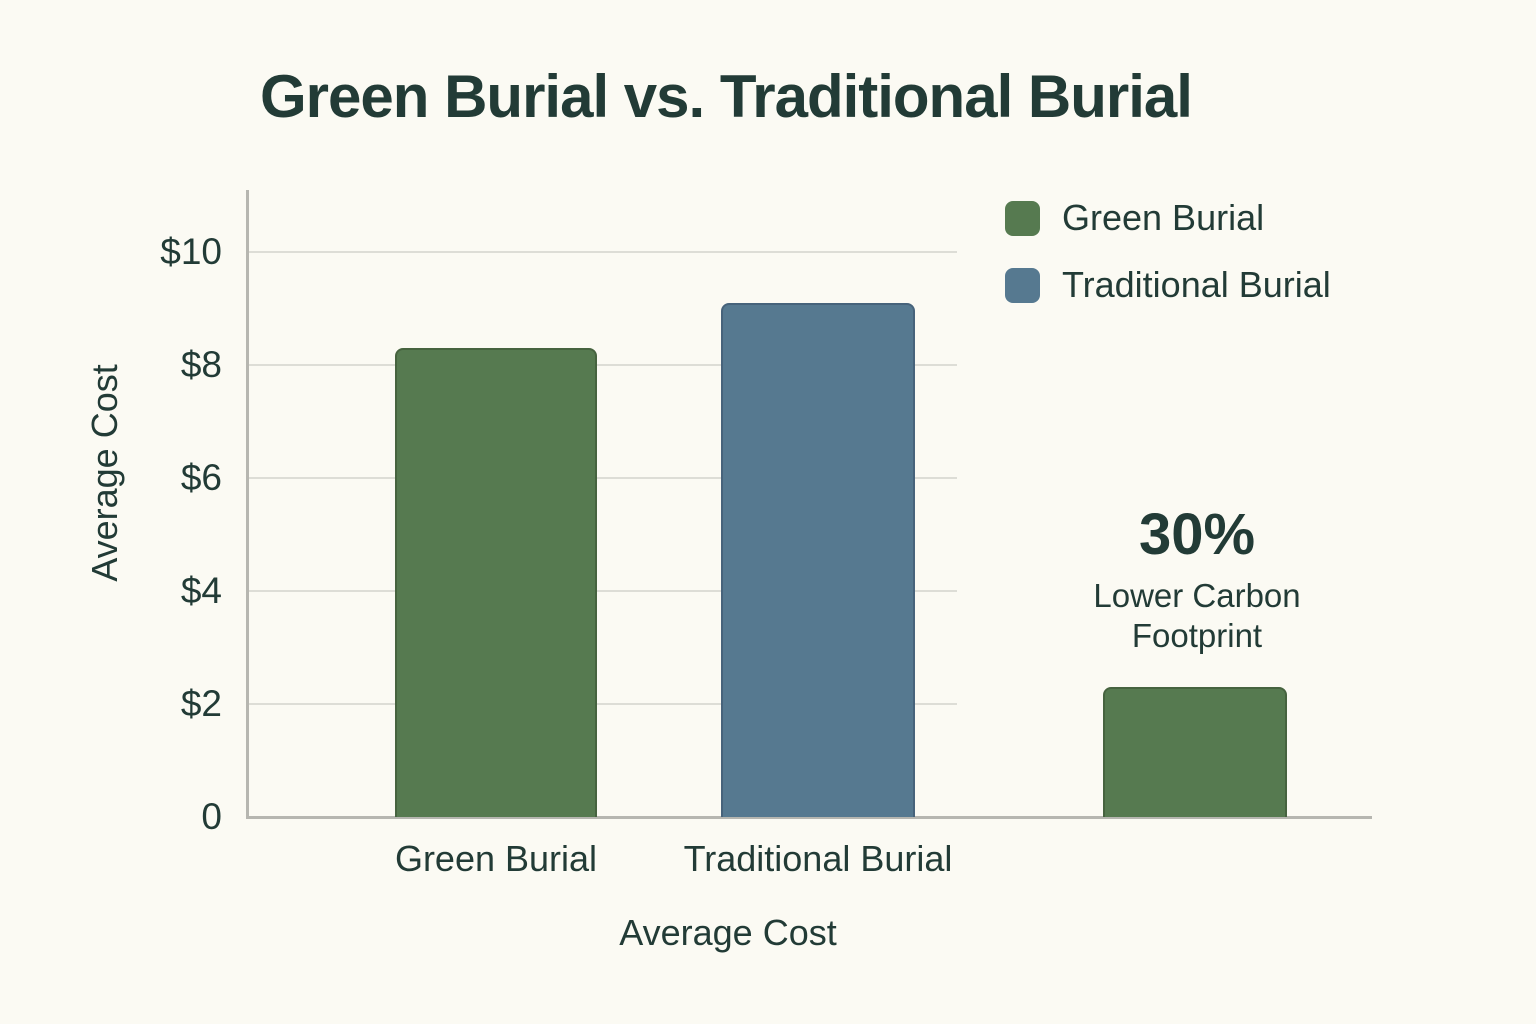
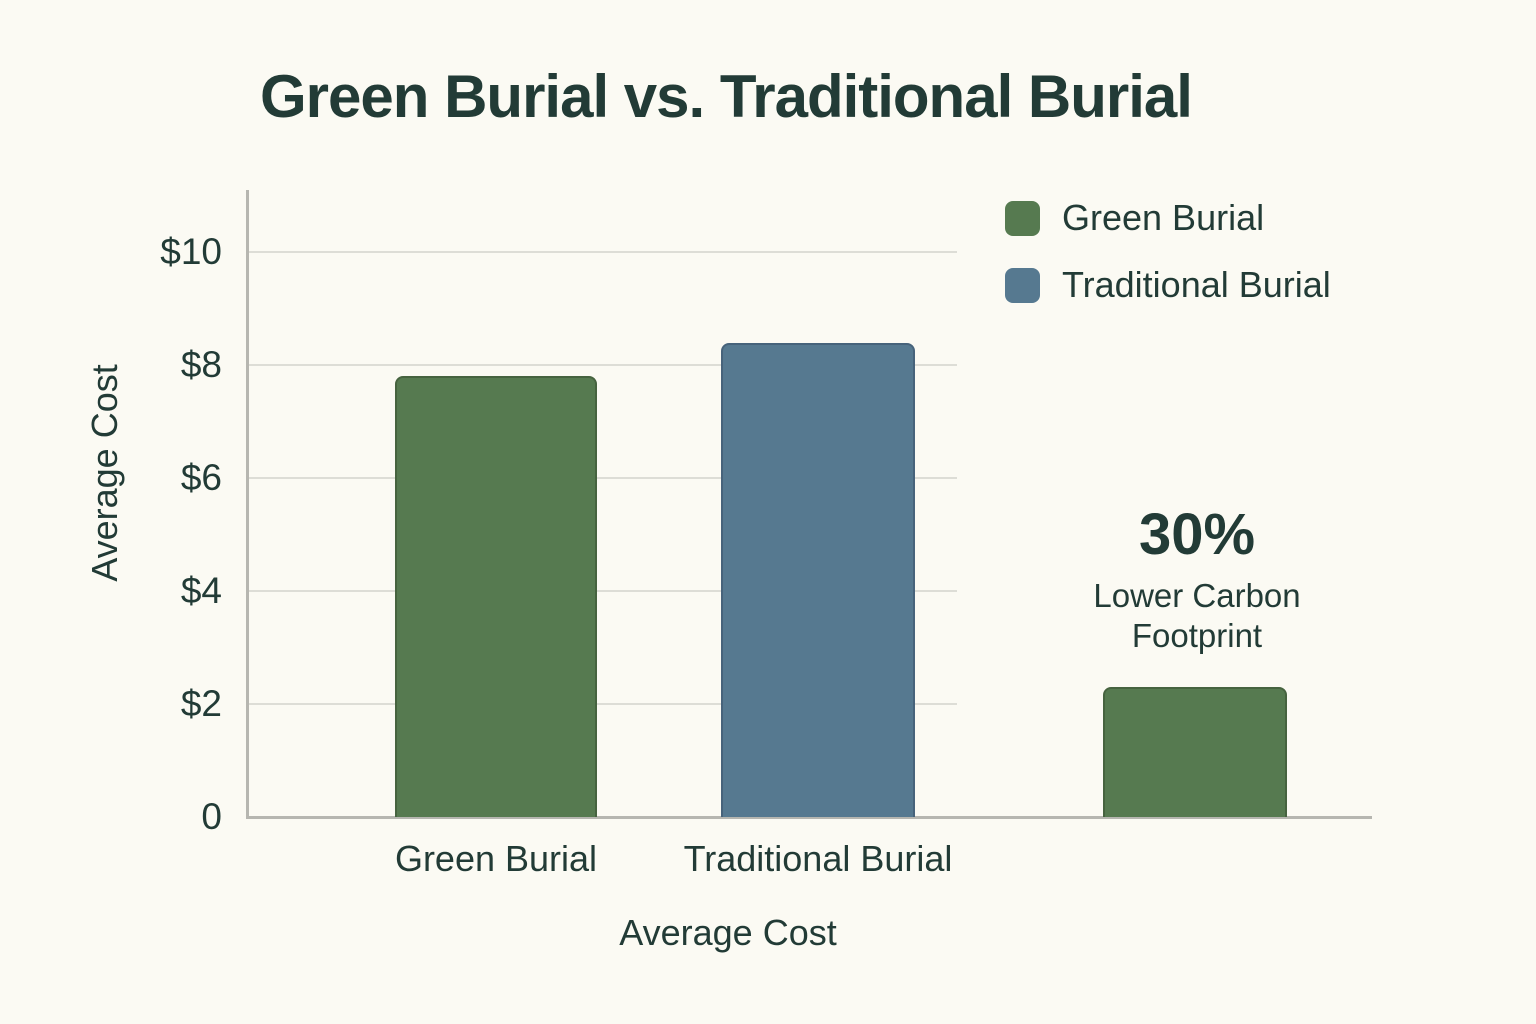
Green Burial: $8.3 -> $7.8
Traditional Burial: $9.1 -> $8.4
